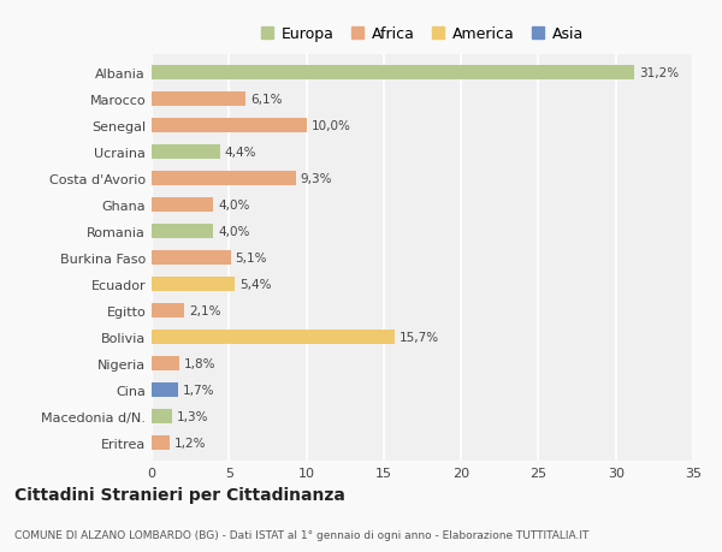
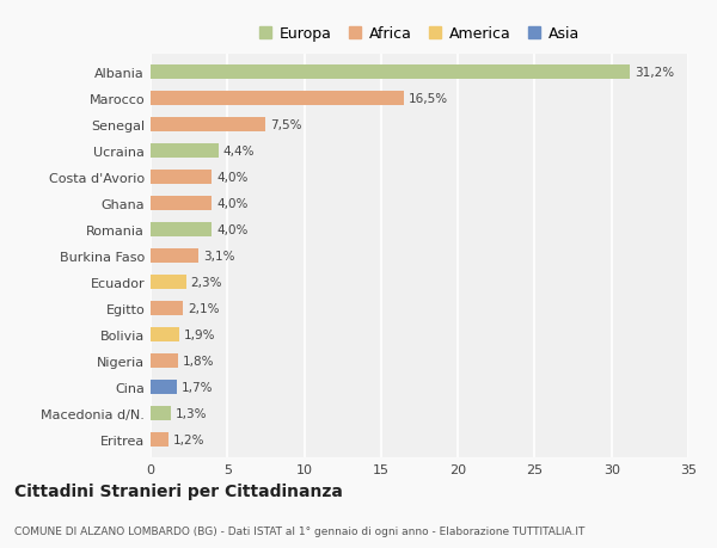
Marocco: 6,1% -> 16,5%
Senegal: 10,0% -> 7,5%
Costa d'Avorio: 9,3% -> 4,0%
Burkina Faso: 5,1% -> 3,1%
Ecuador: 5,4% -> 2,3%
Bolivia: 15,7% -> 1,9%
